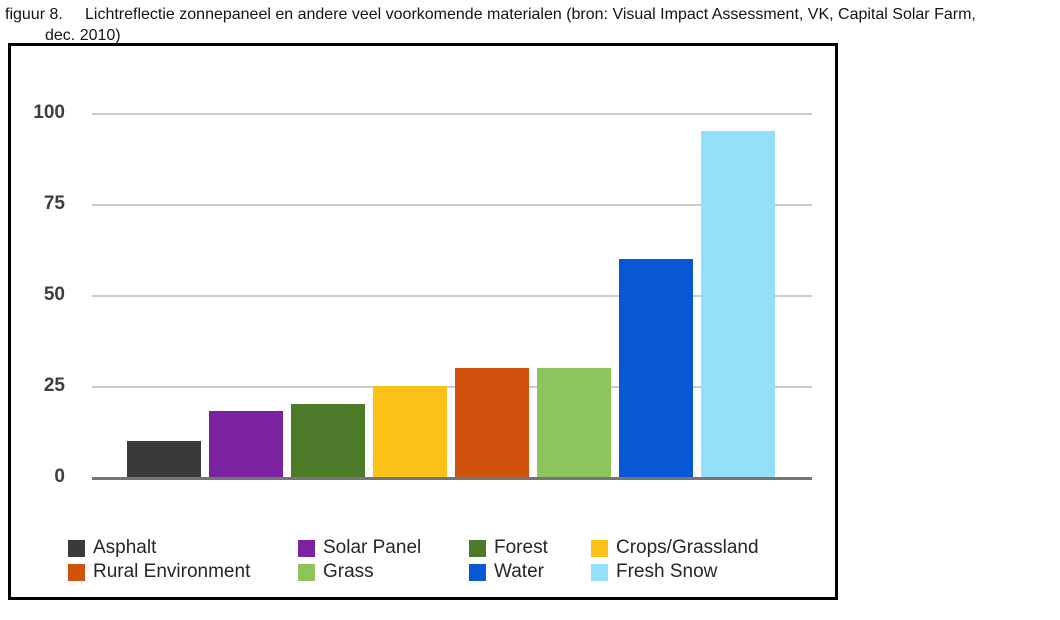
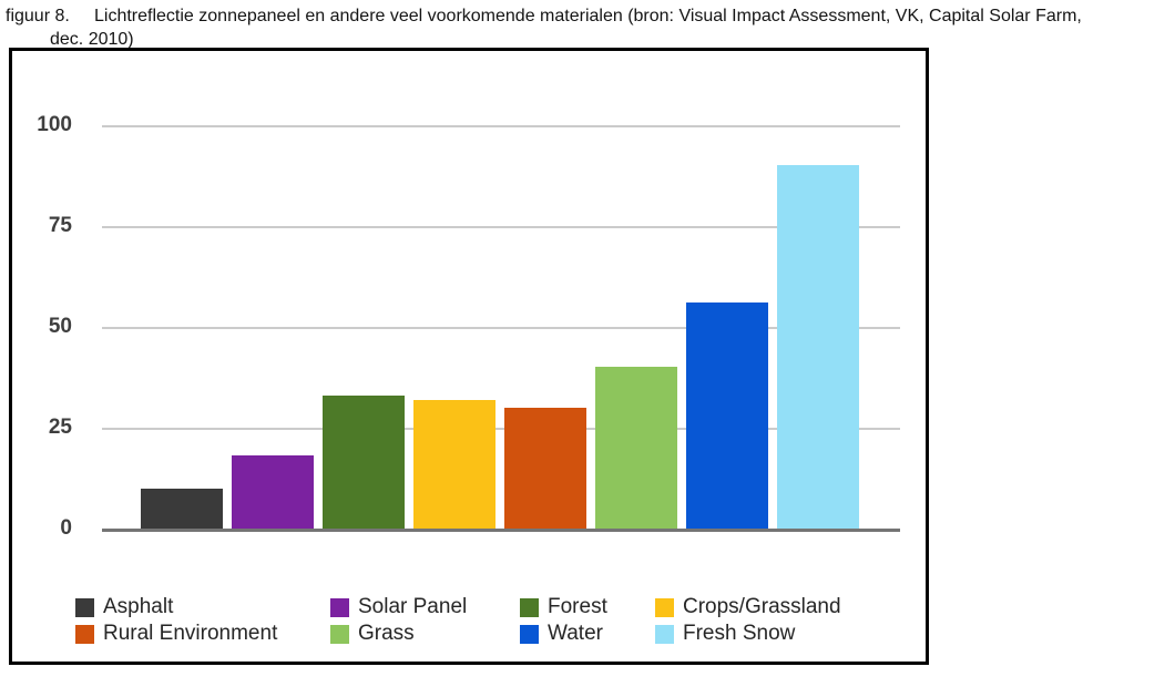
Forest: 20 -> 33
Crops/Grassland: 25 -> 32
Grass: 30 -> 40
Water: 60 -> 56
Fresh Snow: 95 -> 90
